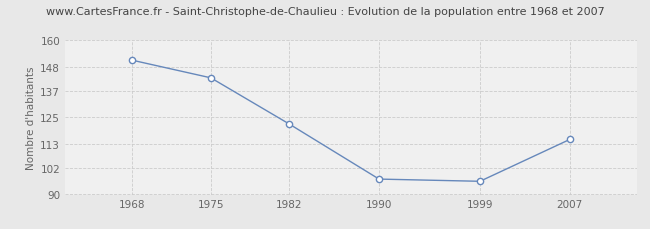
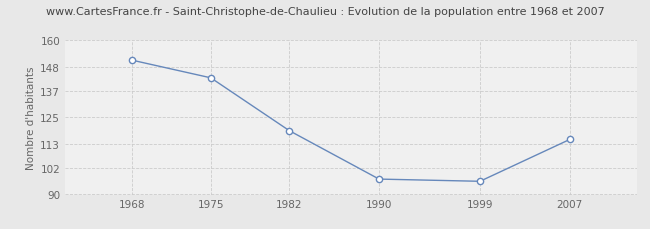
1982: 122 -> 119
